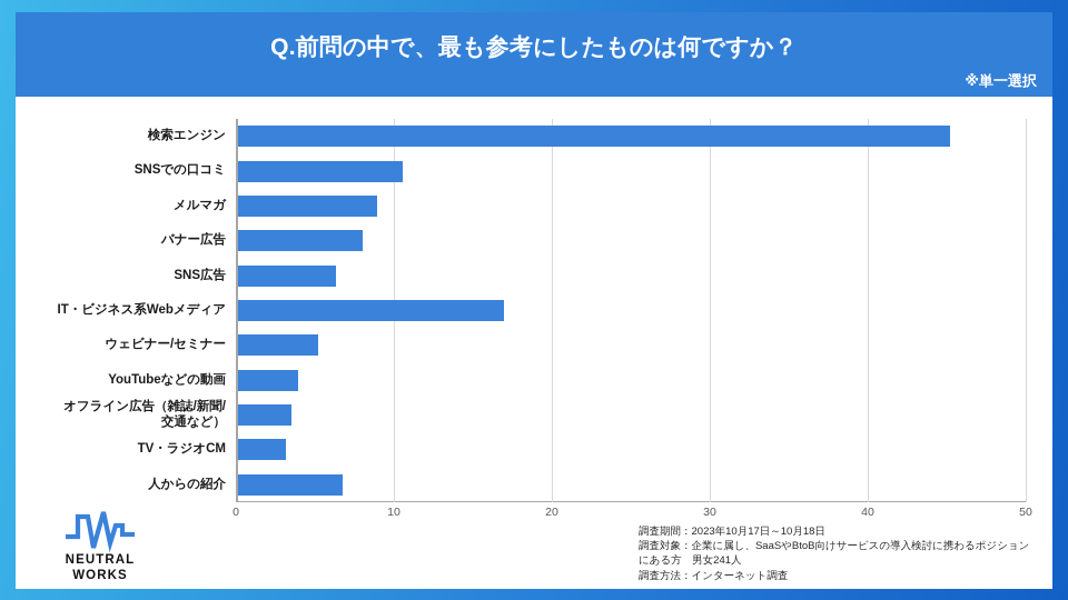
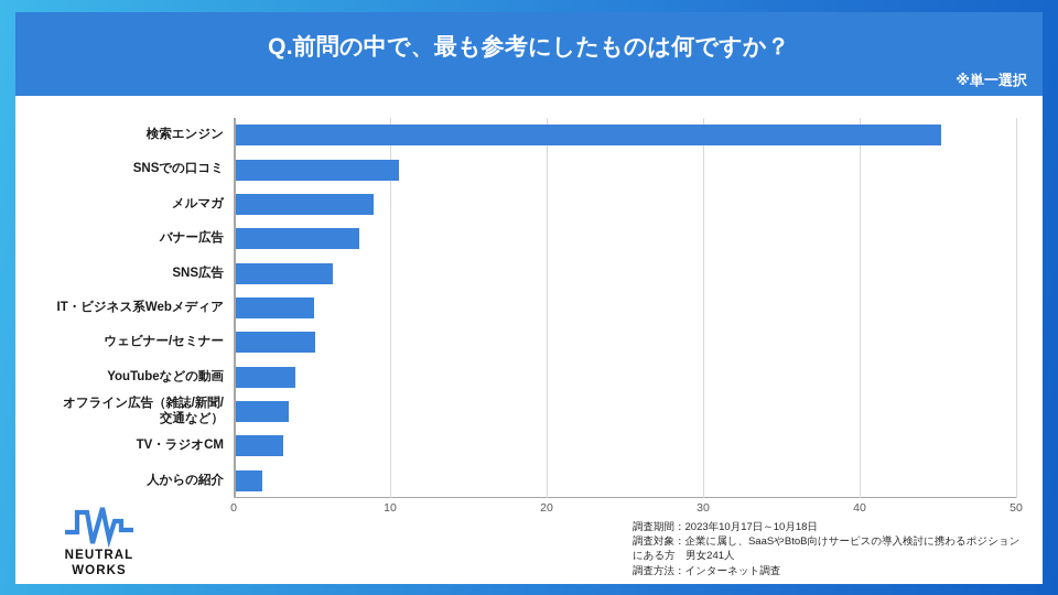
IT・ビジネス系Webメディア: 16.8 -> 5.0
人からの紹介: 6.6 -> 1.7
